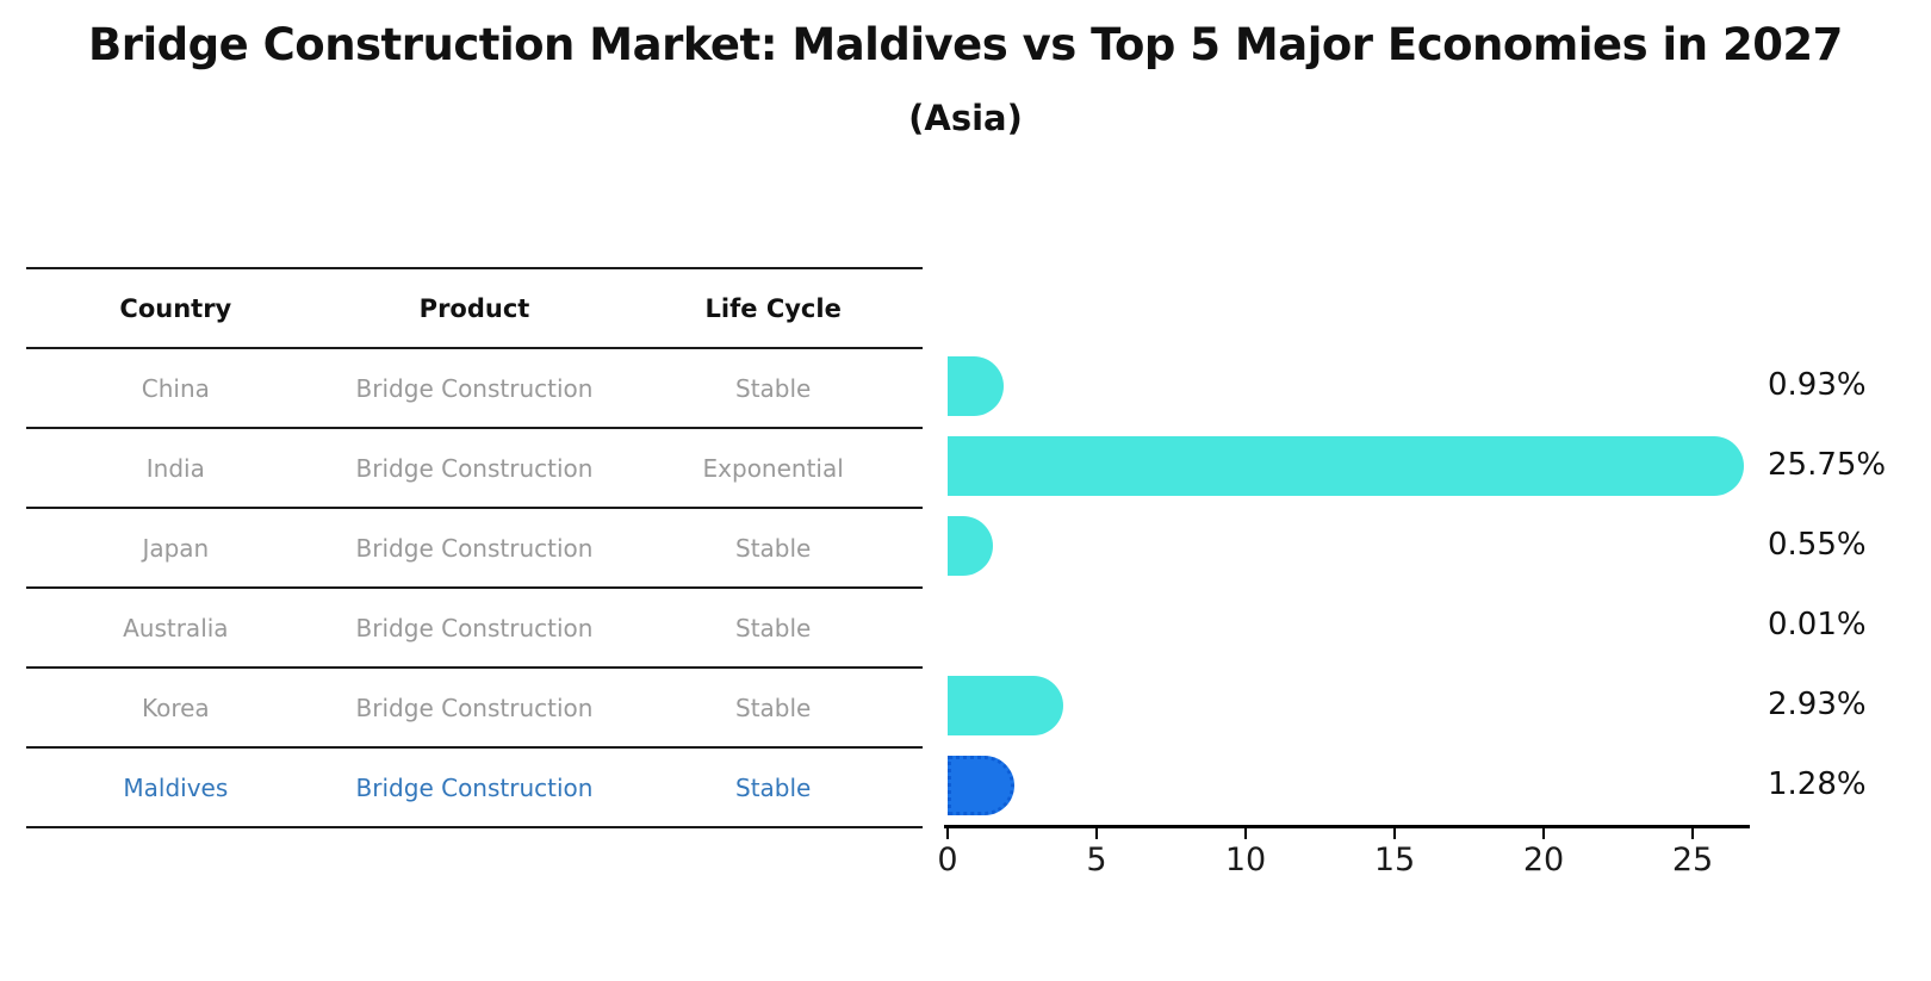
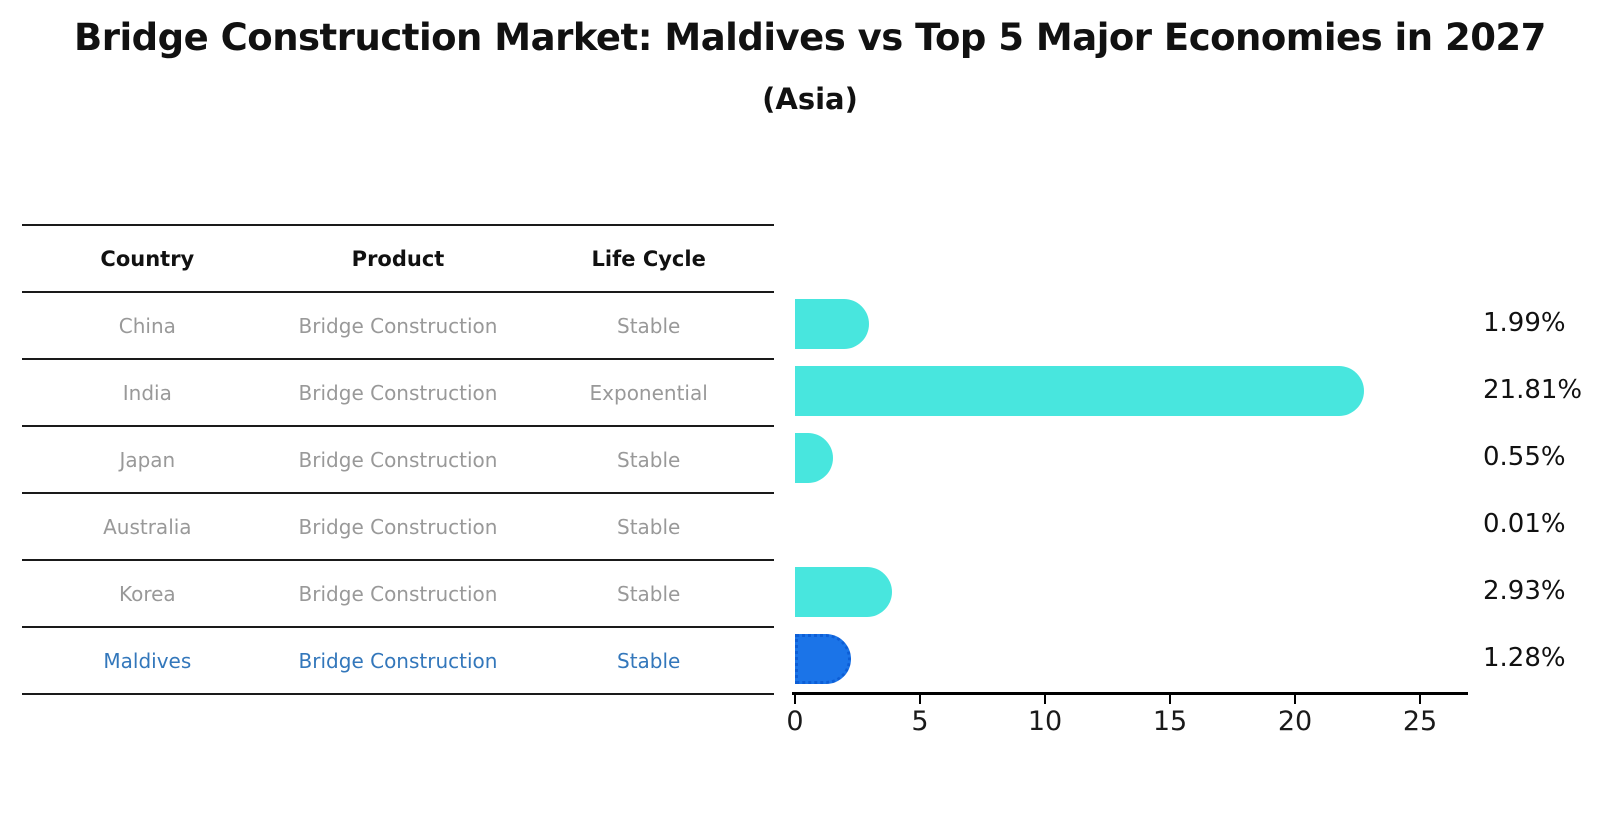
China: 0.93% -> 1.99%
India: 25.75% -> 21.81%
